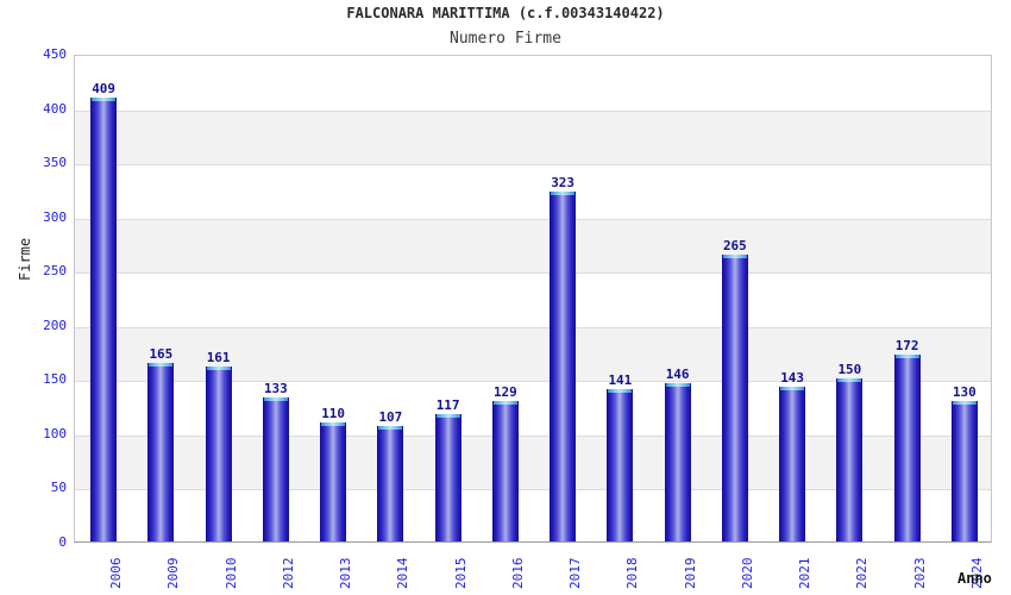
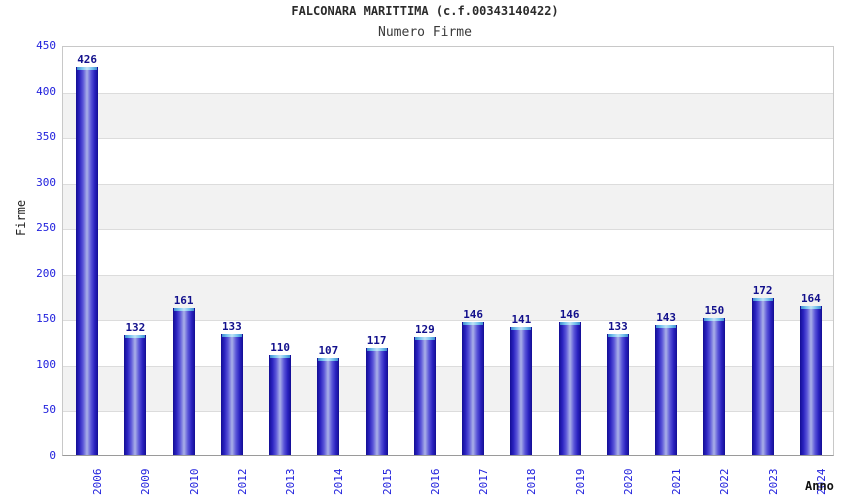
2006: 409 -> 426
2009: 165 -> 132
2017: 323 -> 146
2020: 265 -> 133
2024: 130 -> 164
